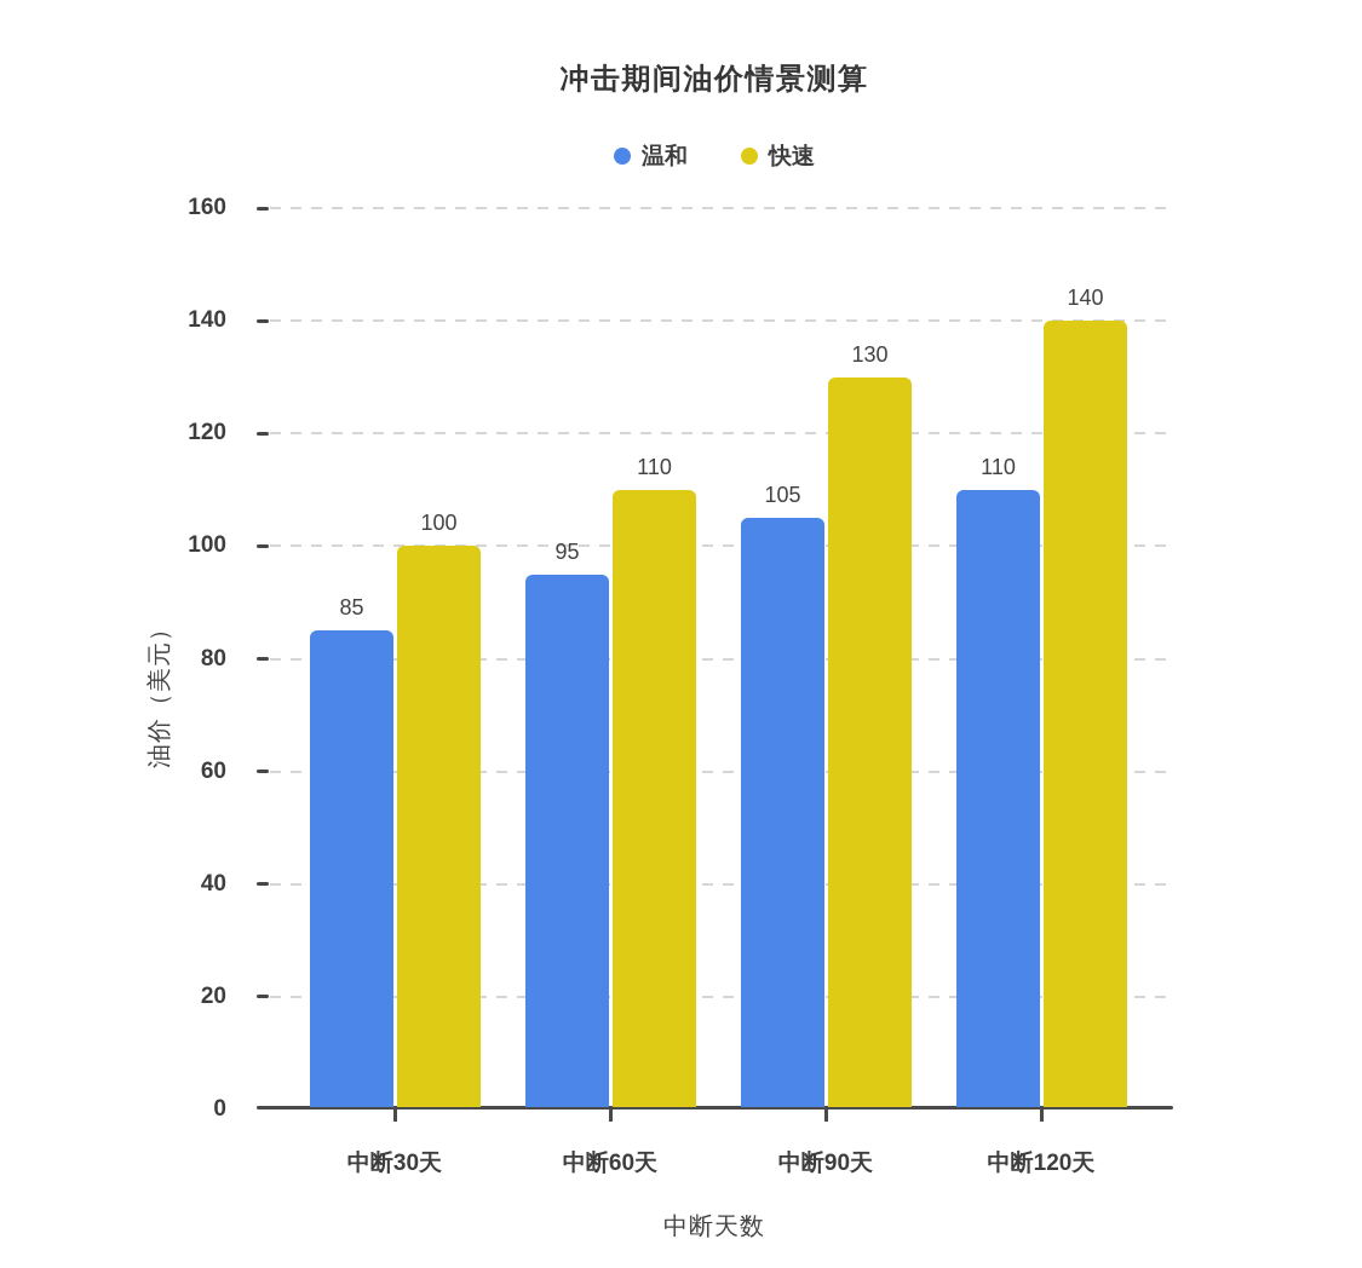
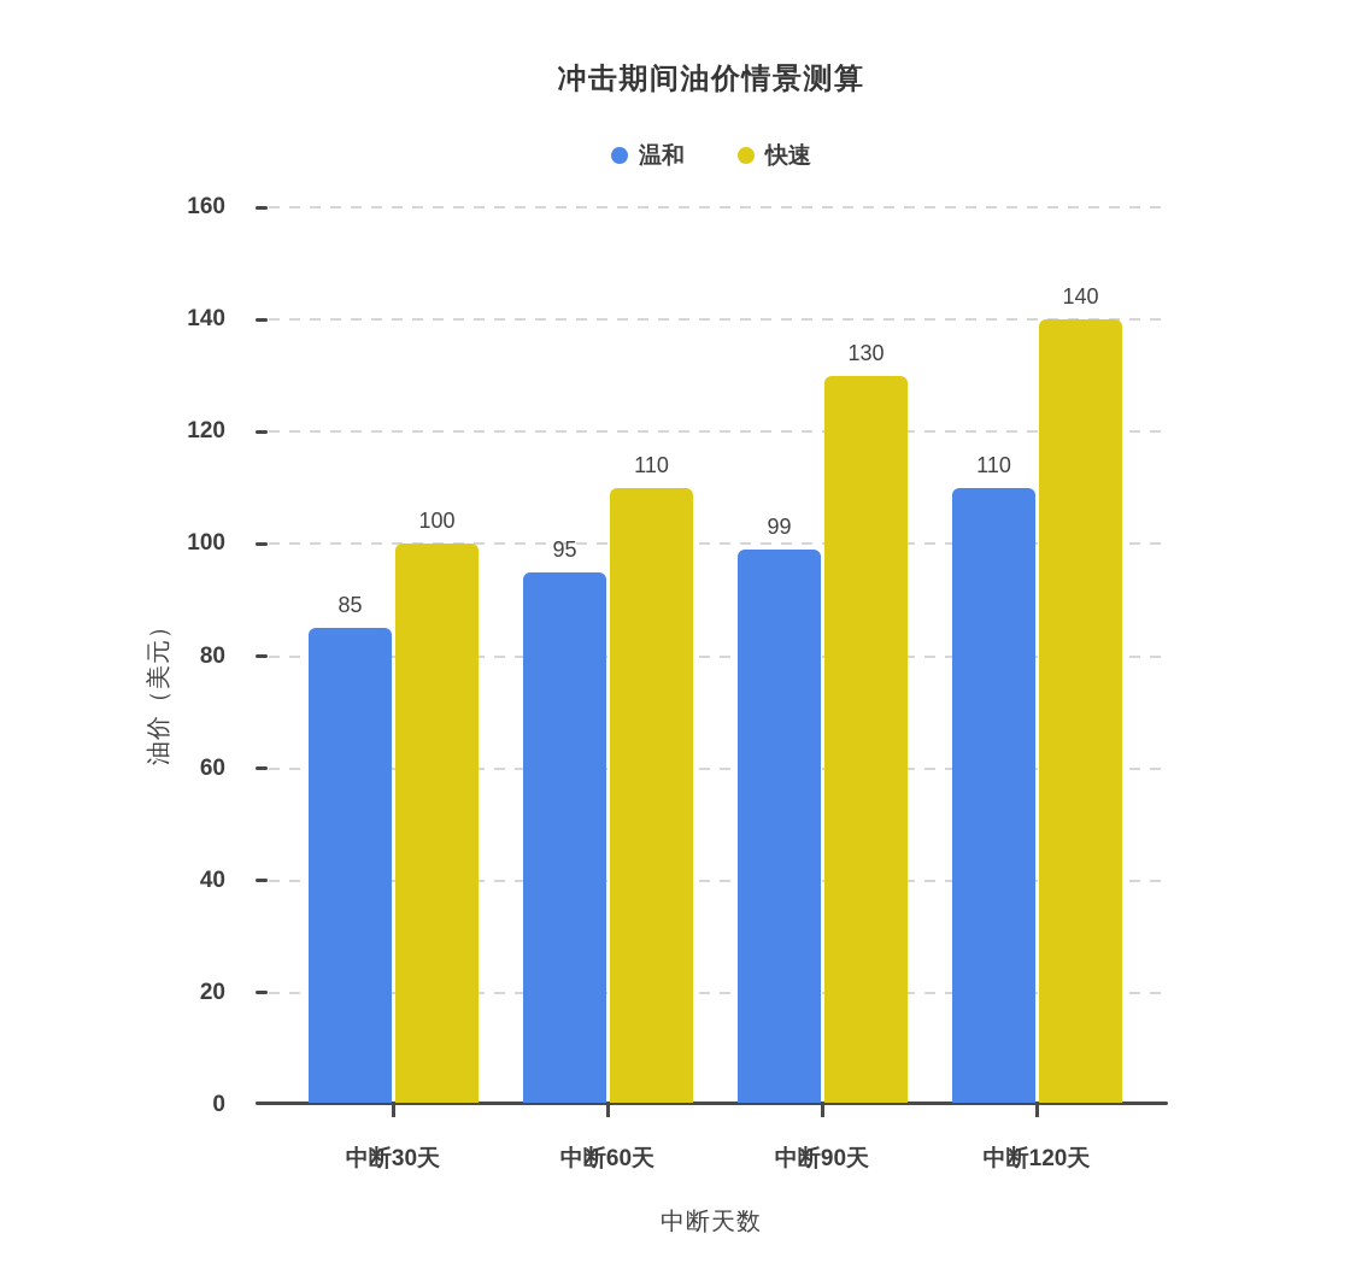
温和/中断90天: 105 -> 99
